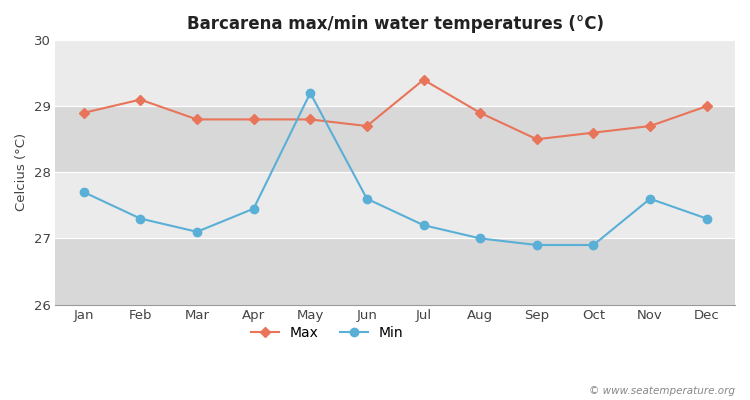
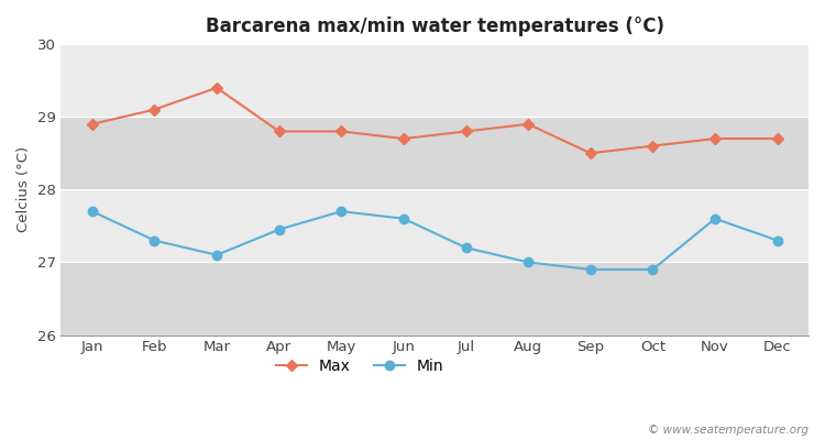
Max/Mar: 28.8 -> 29.4
Min/May: 29.20 -> 27.70
Max/Jul: 29.4 -> 28.8
Max/Dec: 29.0 -> 28.7
